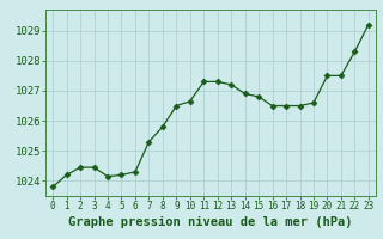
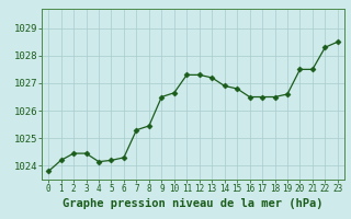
8: 1025.80 -> 1025.45
23: 1029.20 -> 1028.50
